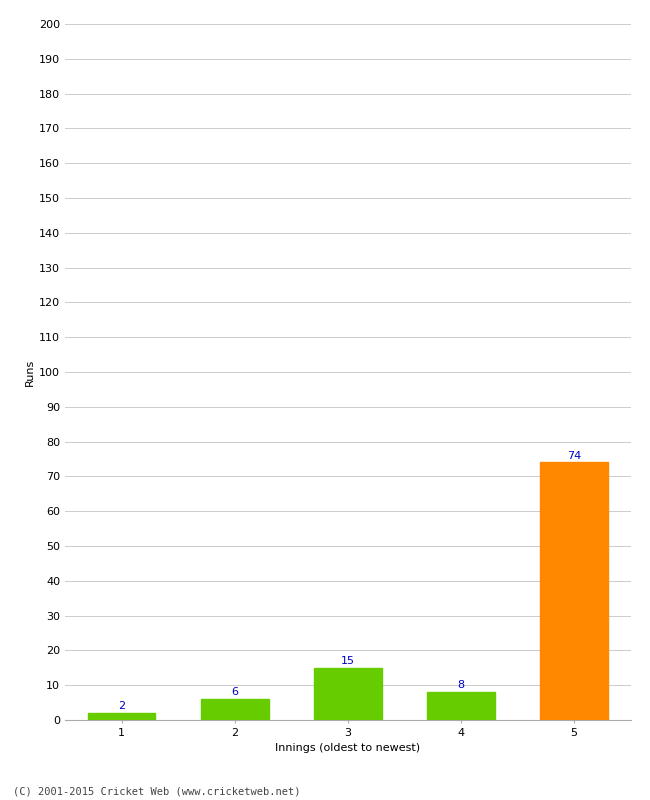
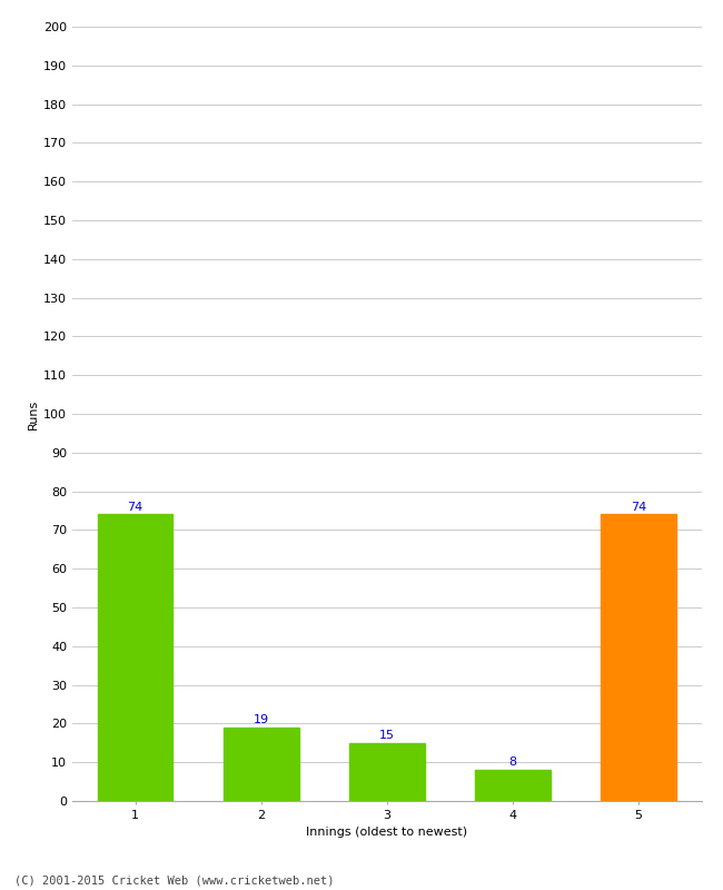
1: 2 -> 74
2: 6 -> 19
